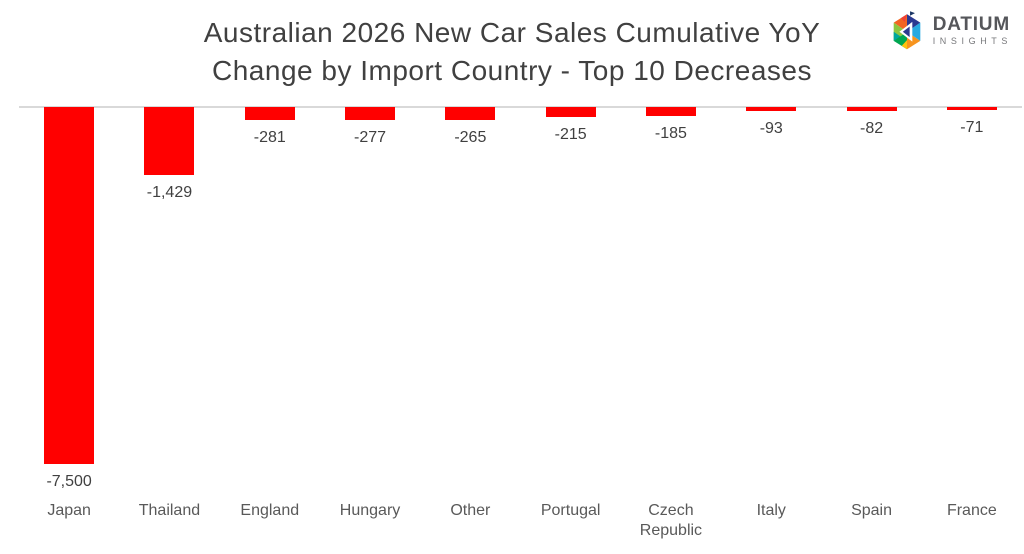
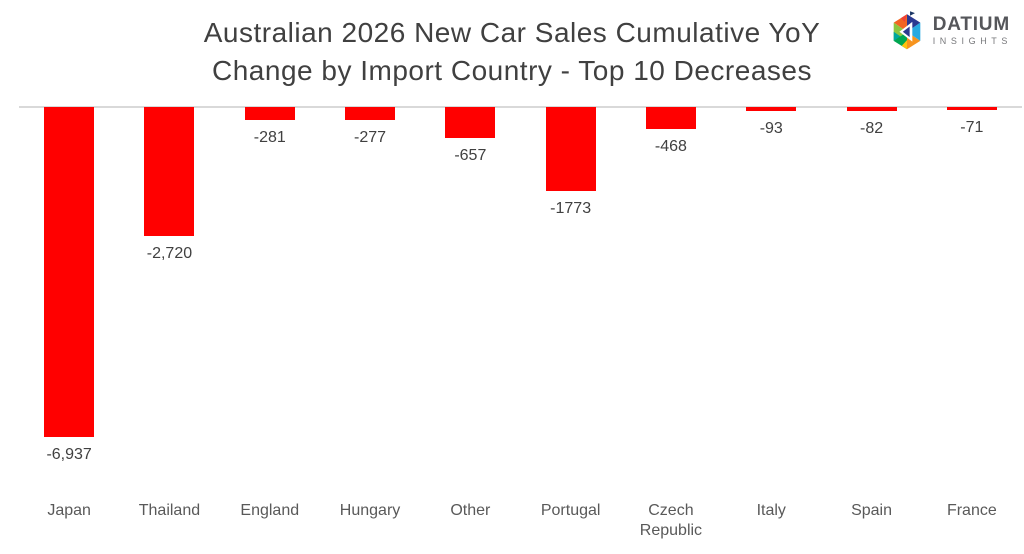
Japan: -7,500 -> -6,937
Thailand: -1,429 -> -2,720
Other: -265 -> -657
Portugal: -215 -> -1773
Czech Republic: -185 -> -468
